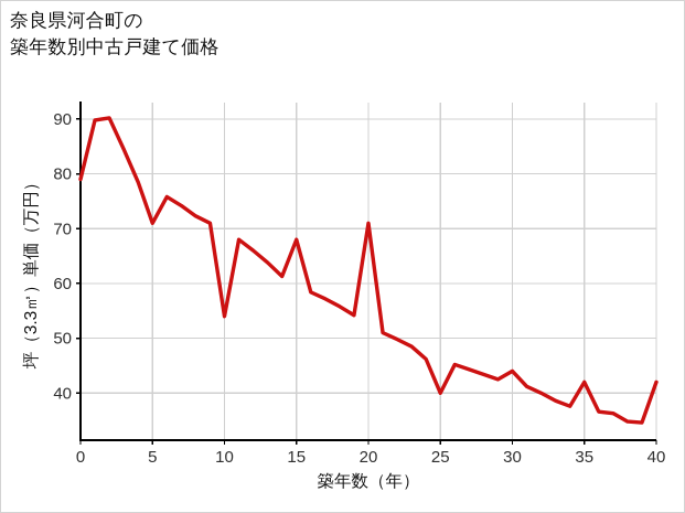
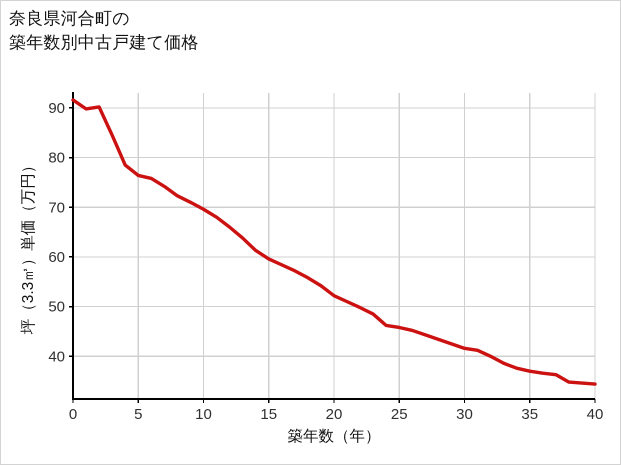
0: 79 -> 92
5: 71 -> 76
10: 54 -> 70
15: 68 -> 60
20: 71 -> 52
25: 40 -> 46
30: 44 -> 42
35: 42 -> 37
40: 42 -> 34
